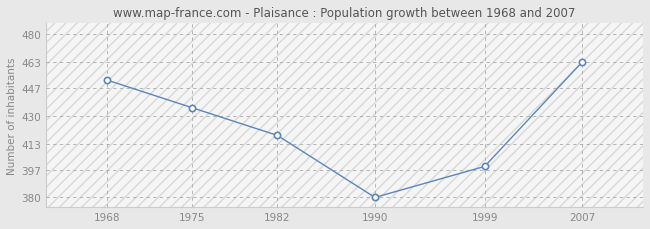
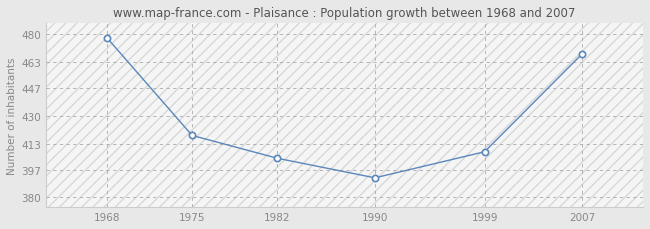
1968: 452 -> 478
1975: 435 -> 418
1982: 418 -> 404
1990: 380 -> 392
1999: 399 -> 408
2007: 463 -> 468
